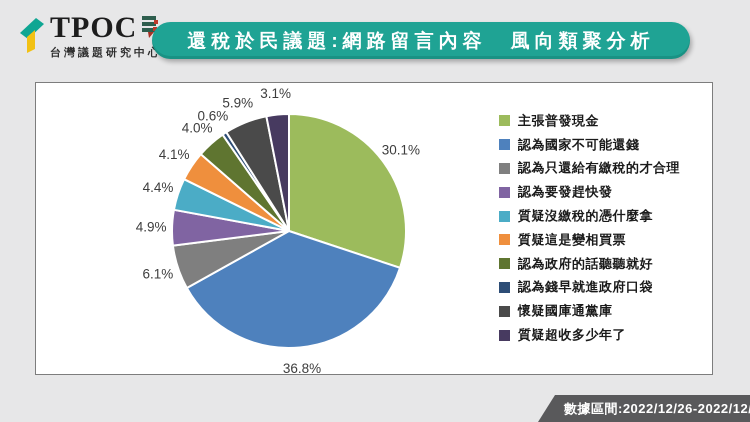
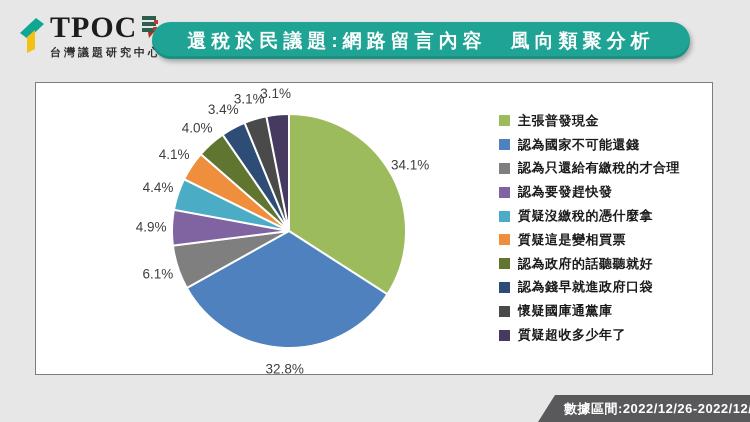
主張普發現金: 30.1% -> 34.1%
認為國家不可能還錢: 36.8% -> 32.8%
認為錢早就進政府口袋: 0.6% -> 3.4%
懷疑國庫通黨庫: 5.9% -> 3.1%
